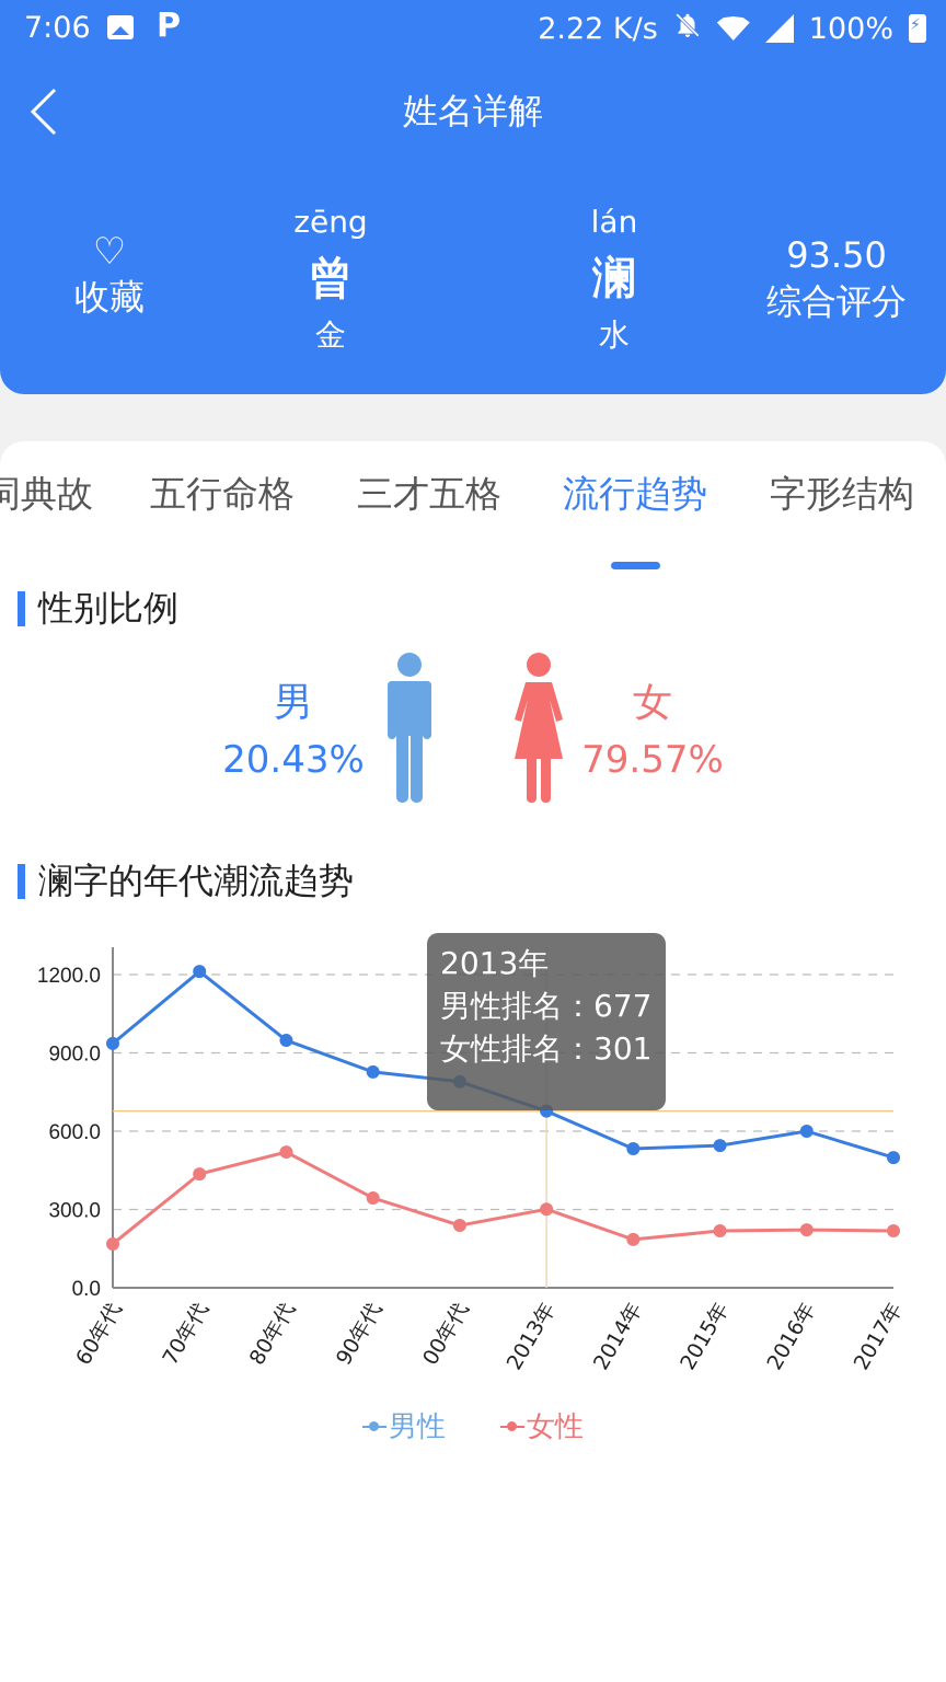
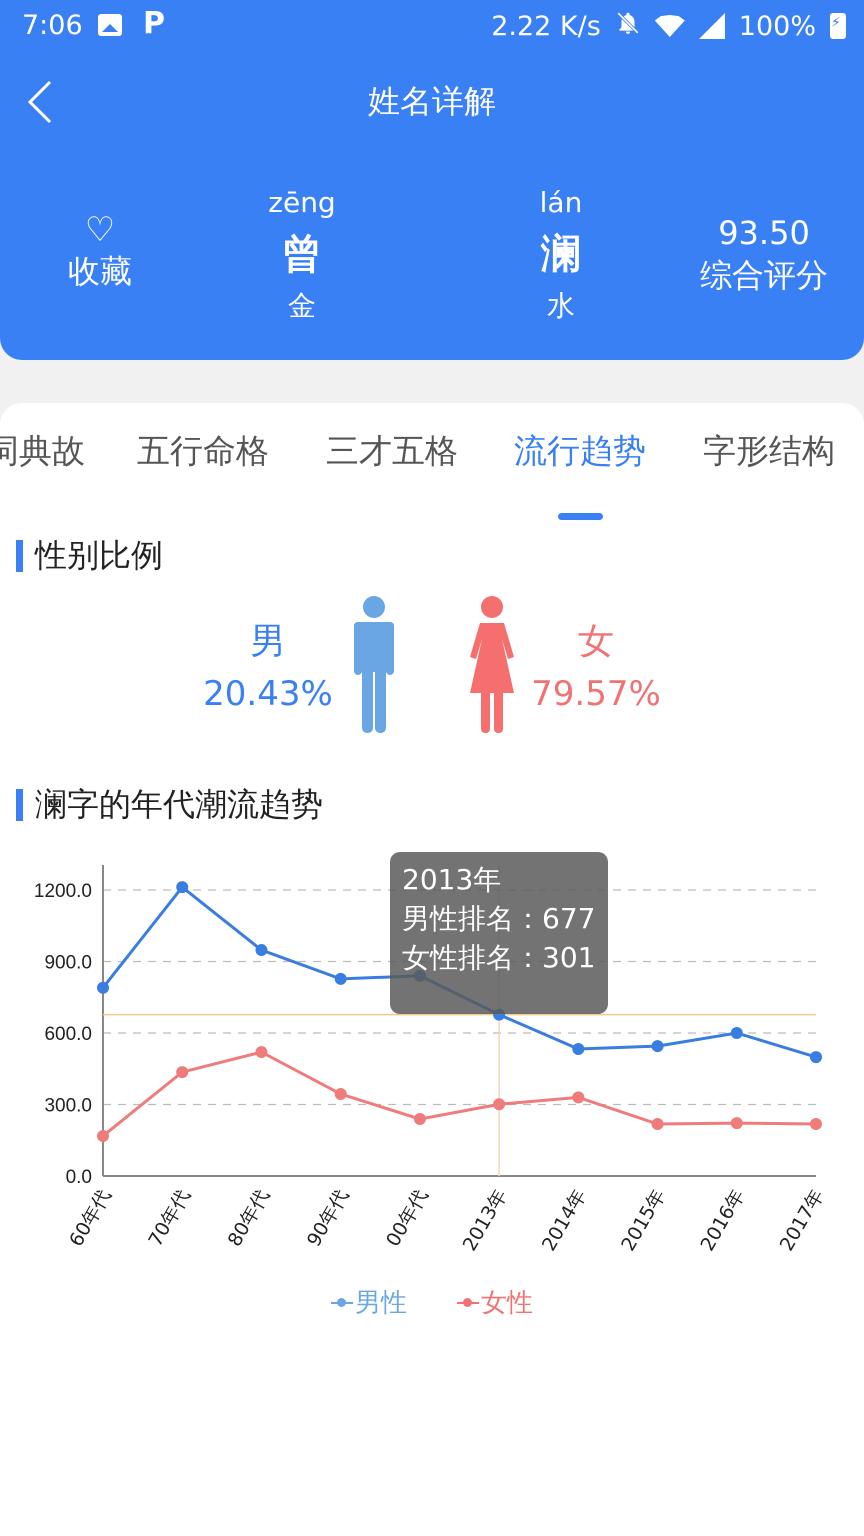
男性/60年代: 940 -> 790
男性/00年代: 790 -> 840
女性/2014年: 180 -> 330
